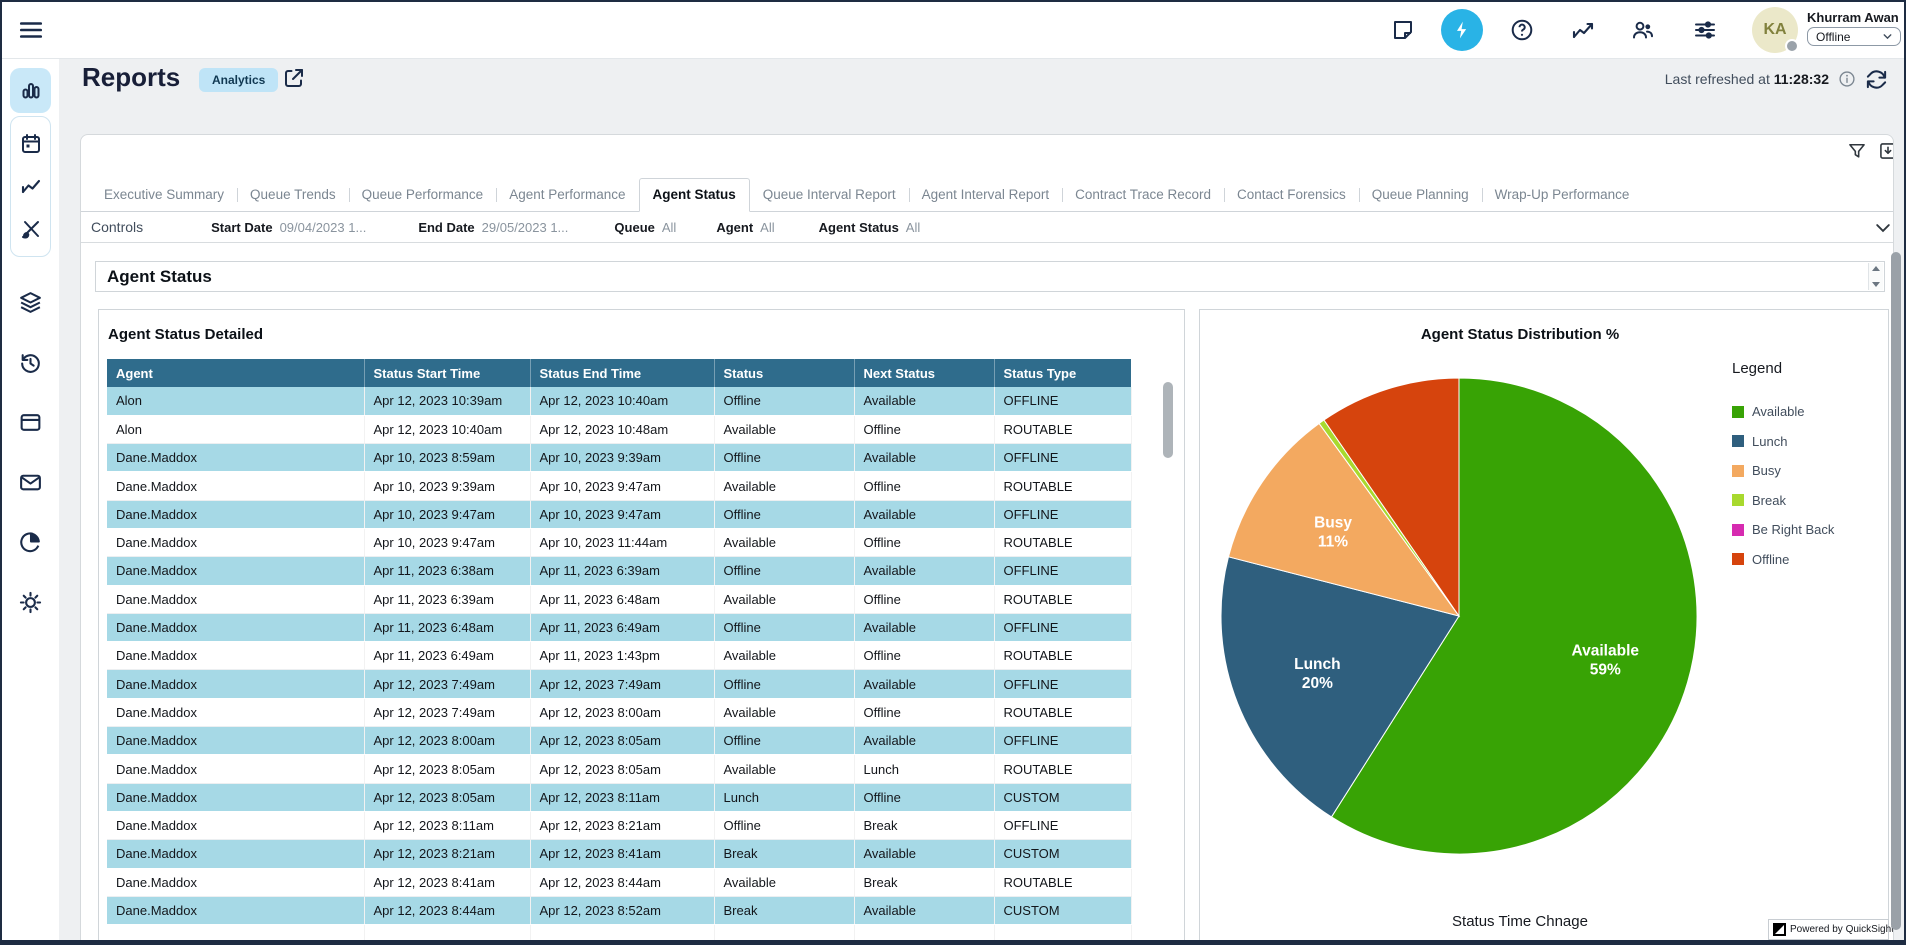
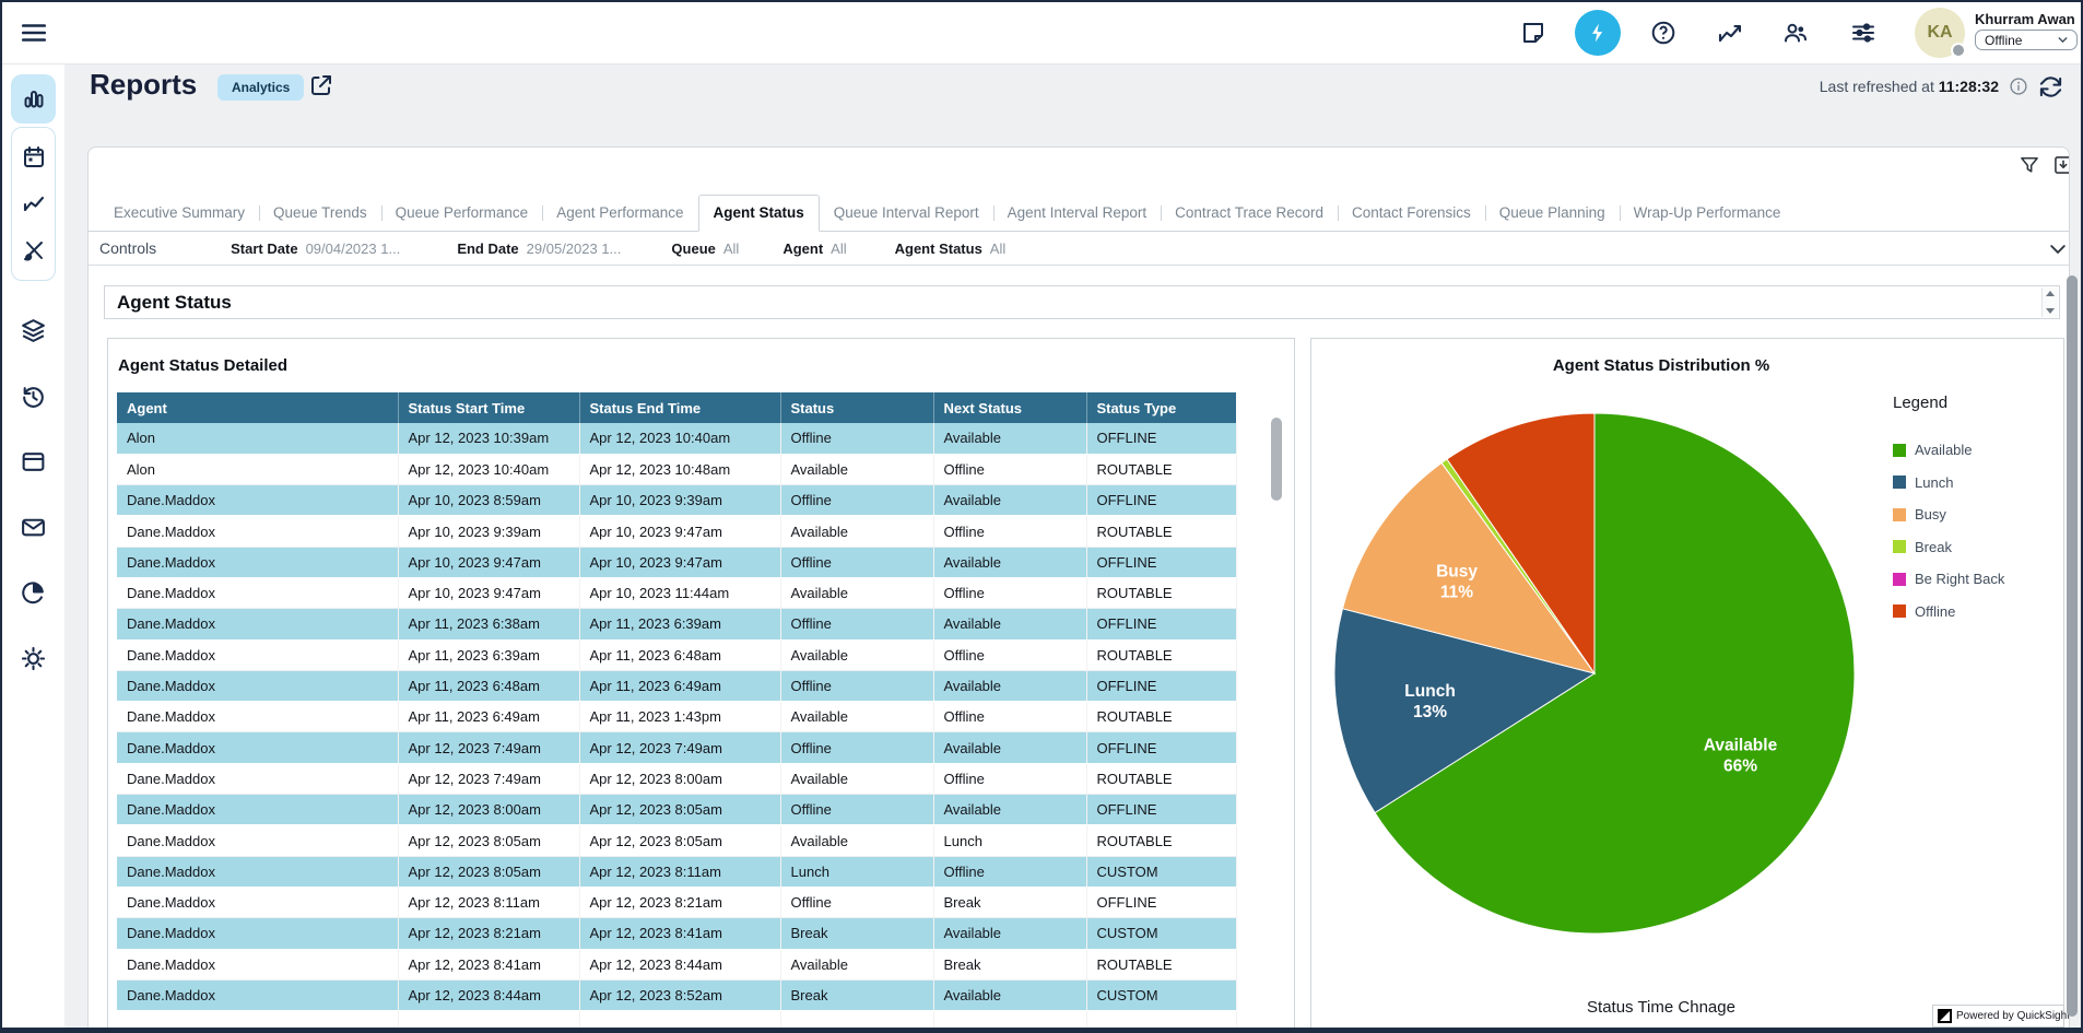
Available: 59% -> 66%
Lunch: 20% -> 13%
